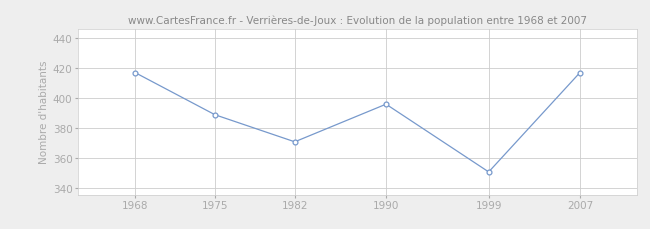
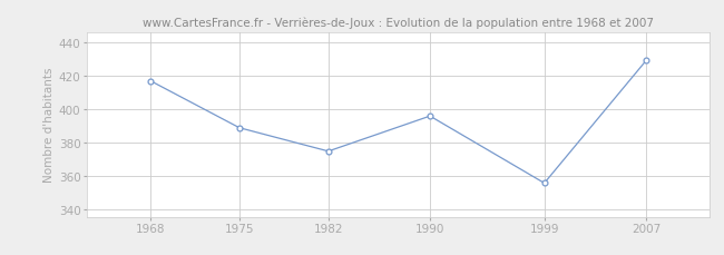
1982: 371 -> 375
1999: 351 -> 356
2007: 417 -> 429
